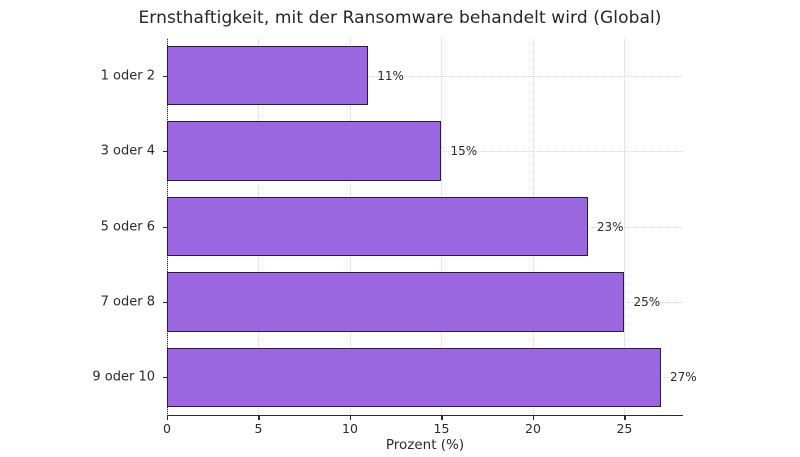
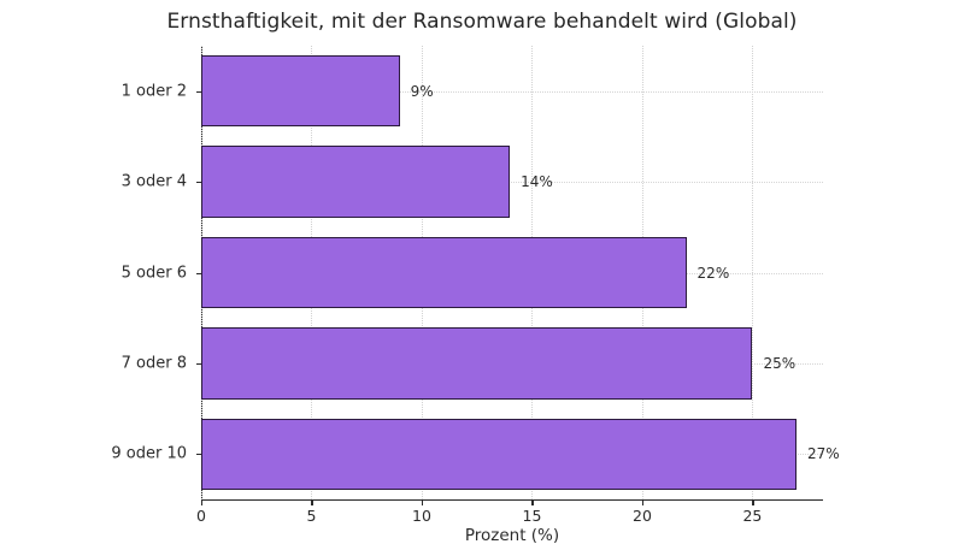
1 oder 2: 11% -> 9%
3 oder 4: 15% -> 14%
5 oder 6: 23% -> 22%
